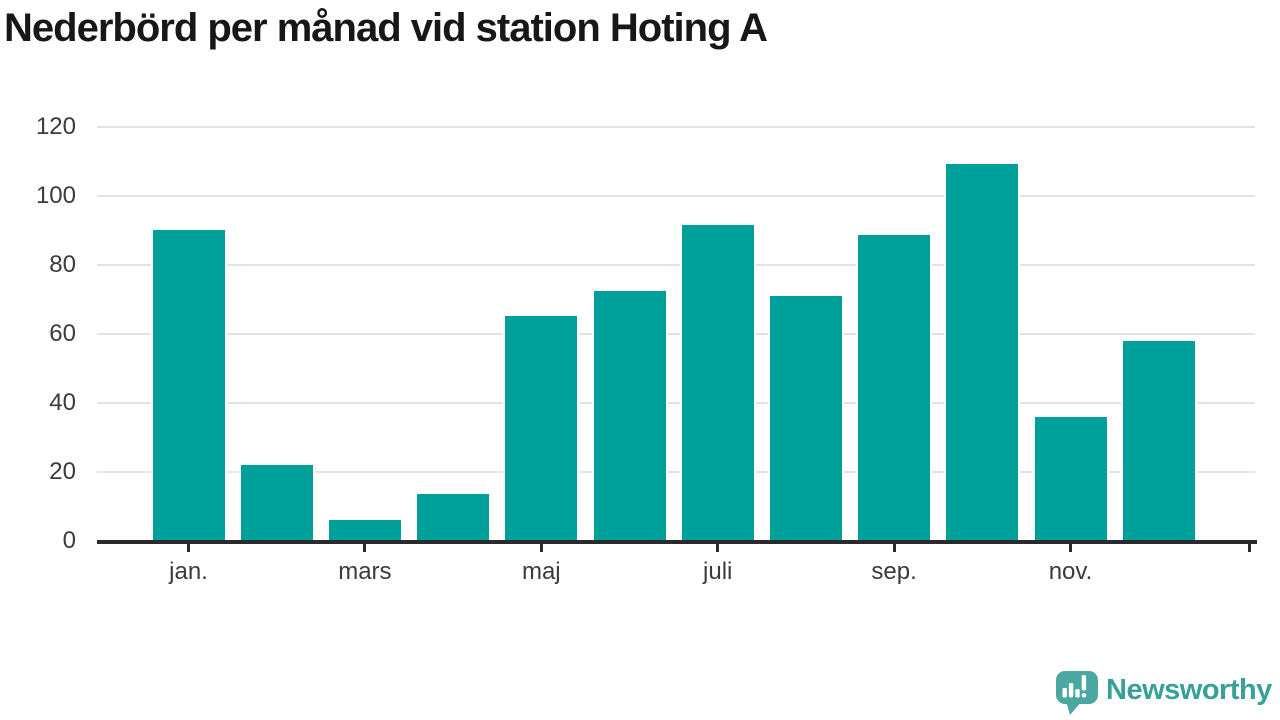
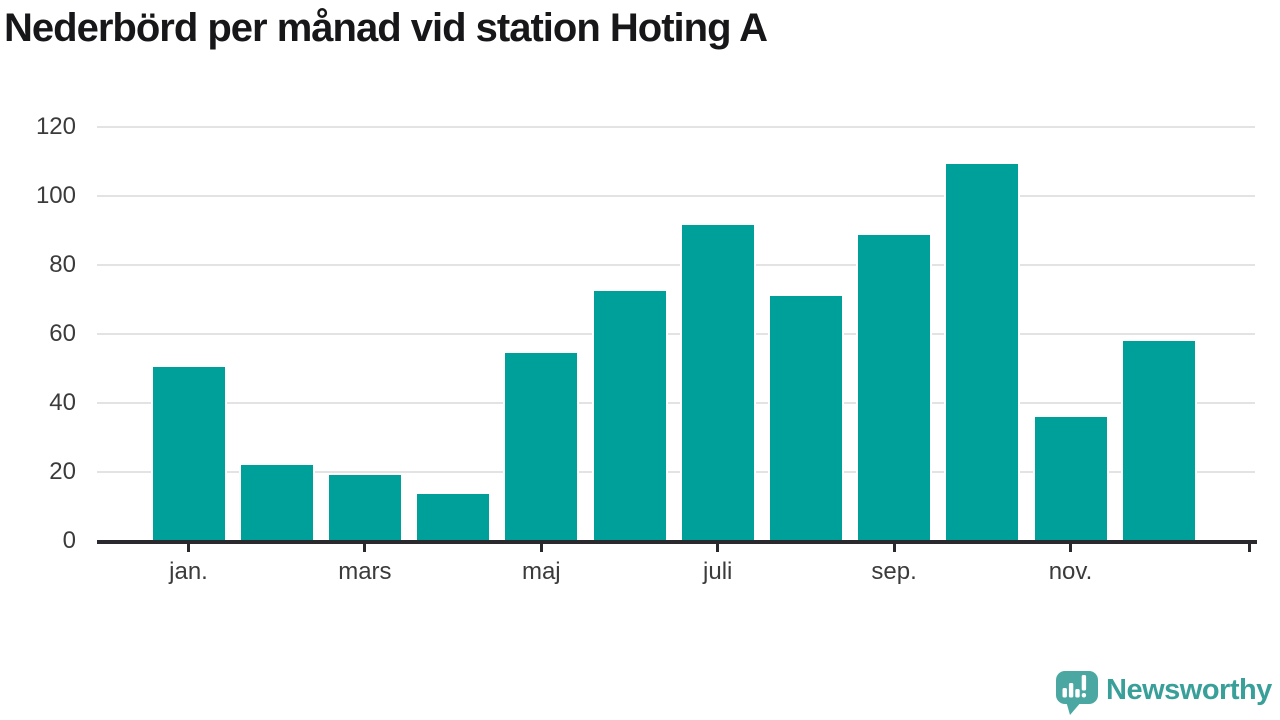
jan.: 90 -> 50
mars: 6 -> 19
maj: 65 -> 54
